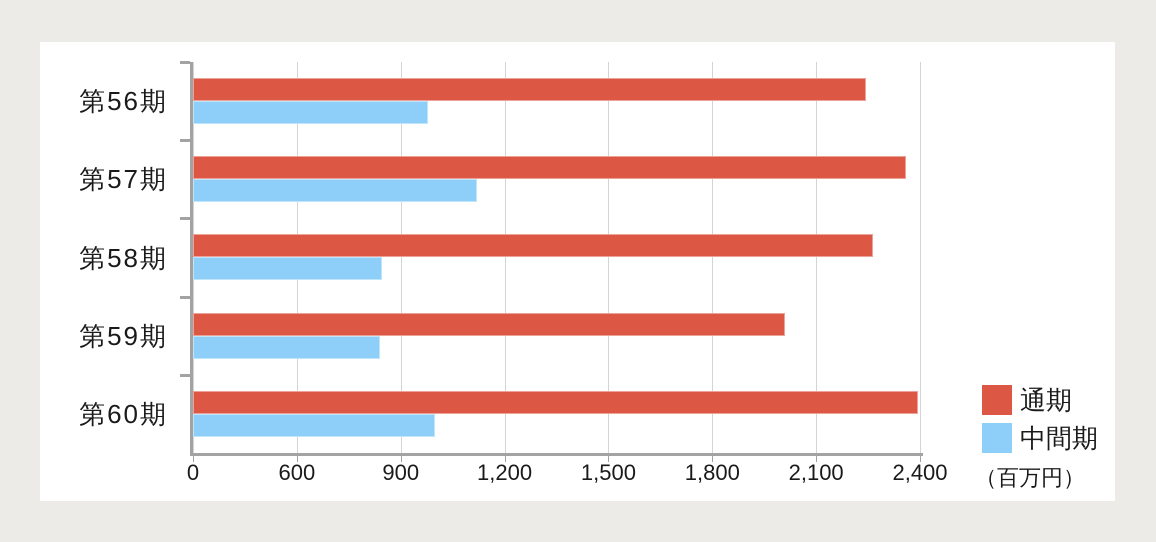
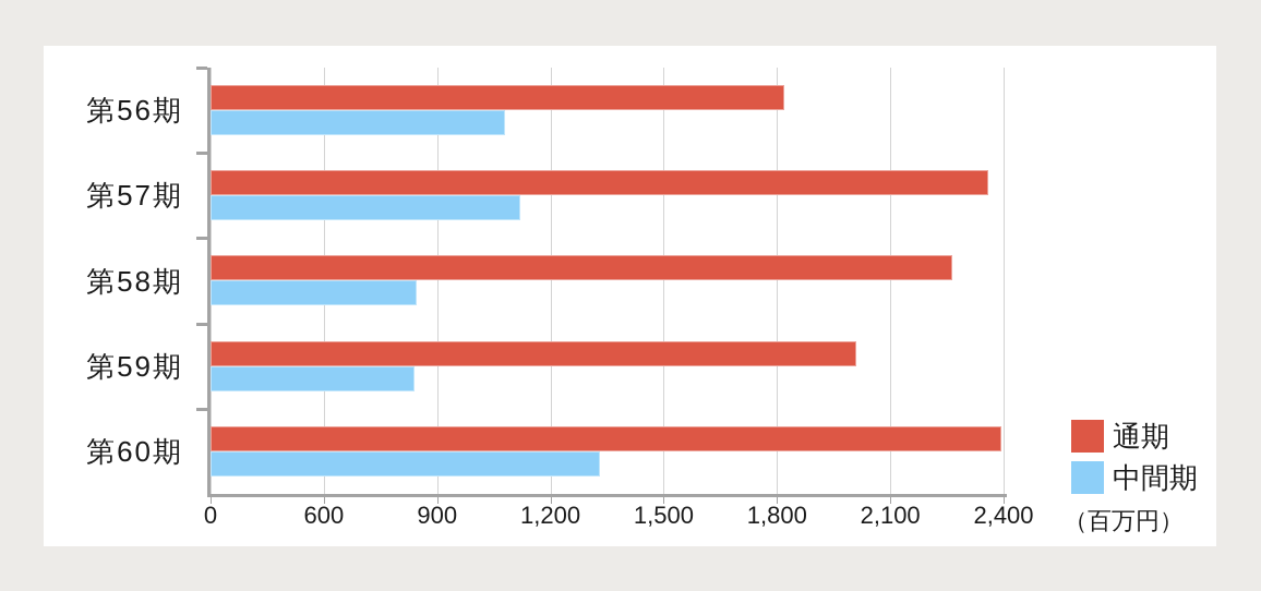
通期/第56期: 2240 -> 1820
中間期/第56期: 980 -> 1080
中間期/第60期: 1000 -> 1330
